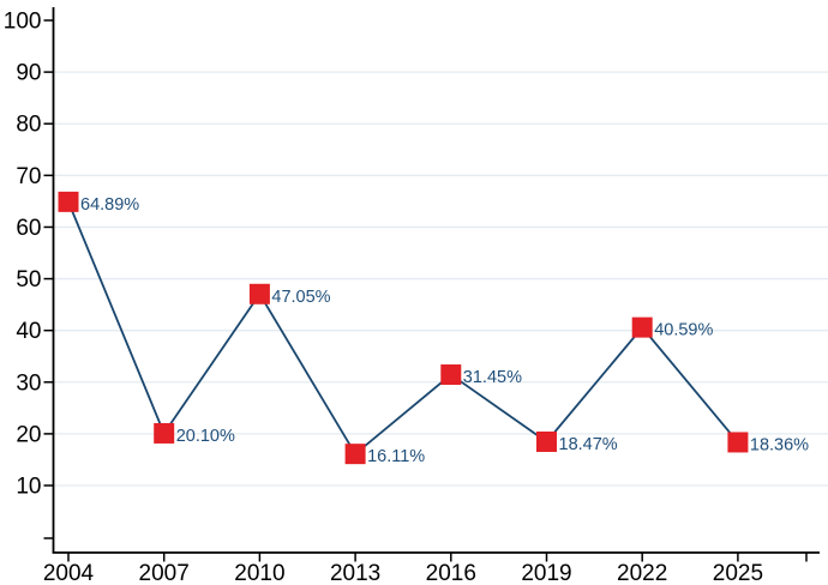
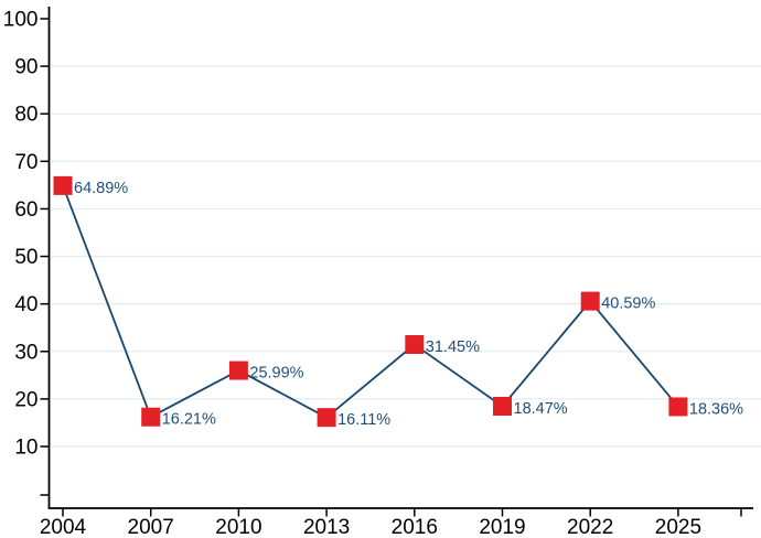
2007: 20.10% -> 16.21%
2010: 47.05% -> 25.99%
